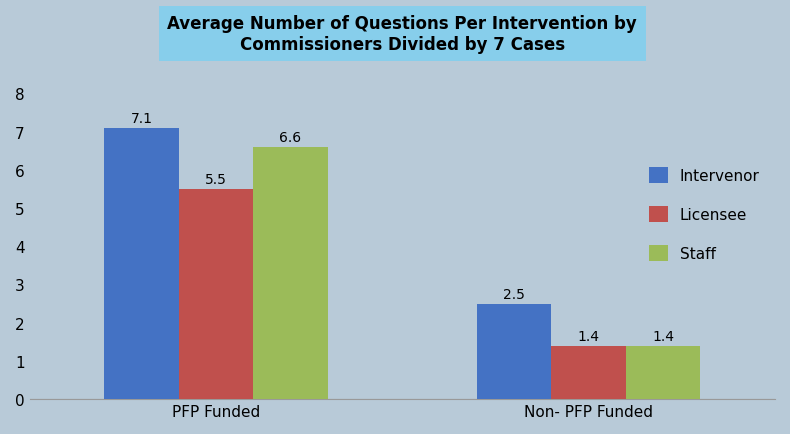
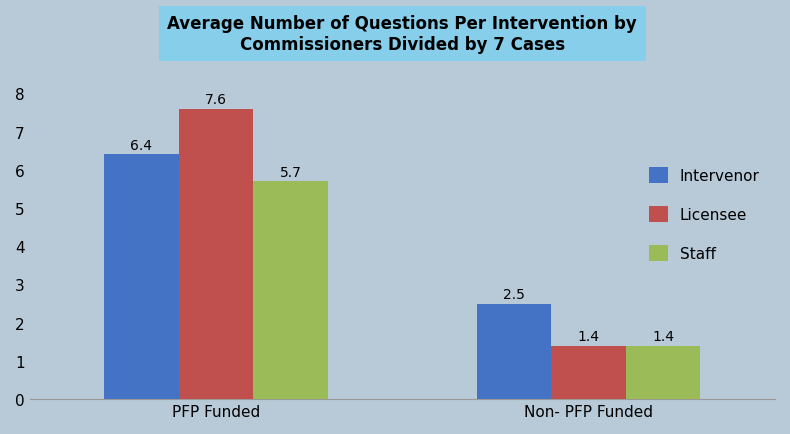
Intervenor/PFP Funded: 7.1 -> 6.4
Licensee/PFP Funded: 5.5 -> 7.6
Staff/PFP Funded: 6.6 -> 5.7
